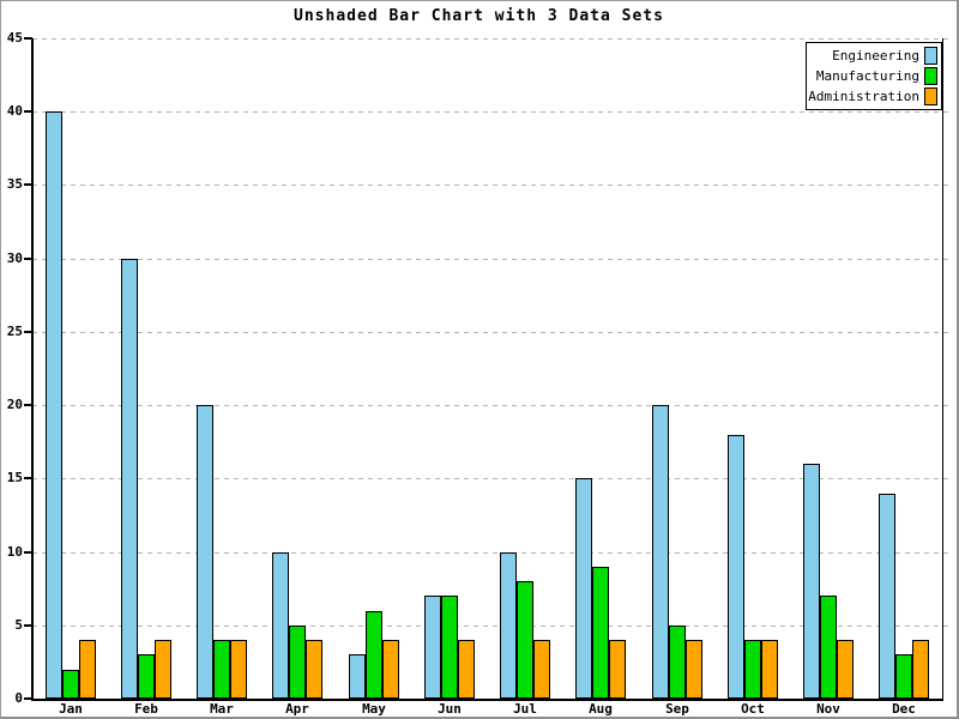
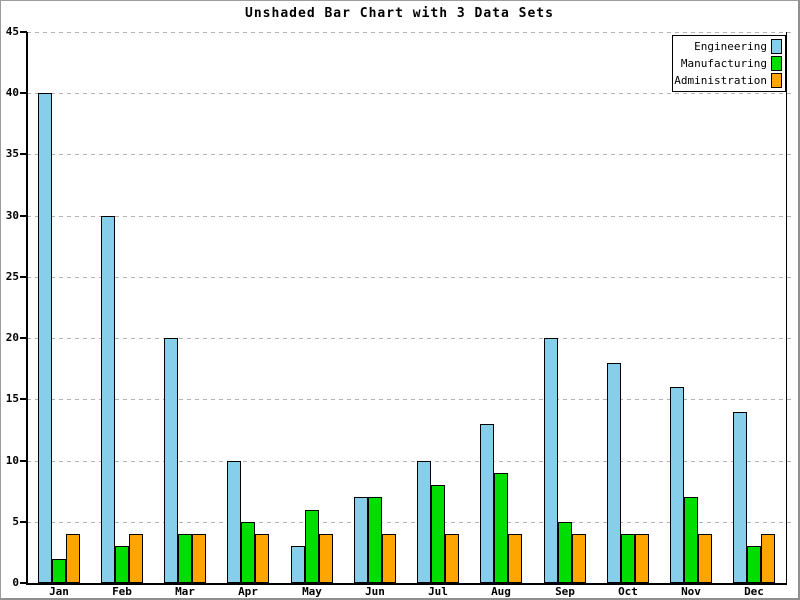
Engineering/Aug: 15 -> 13
